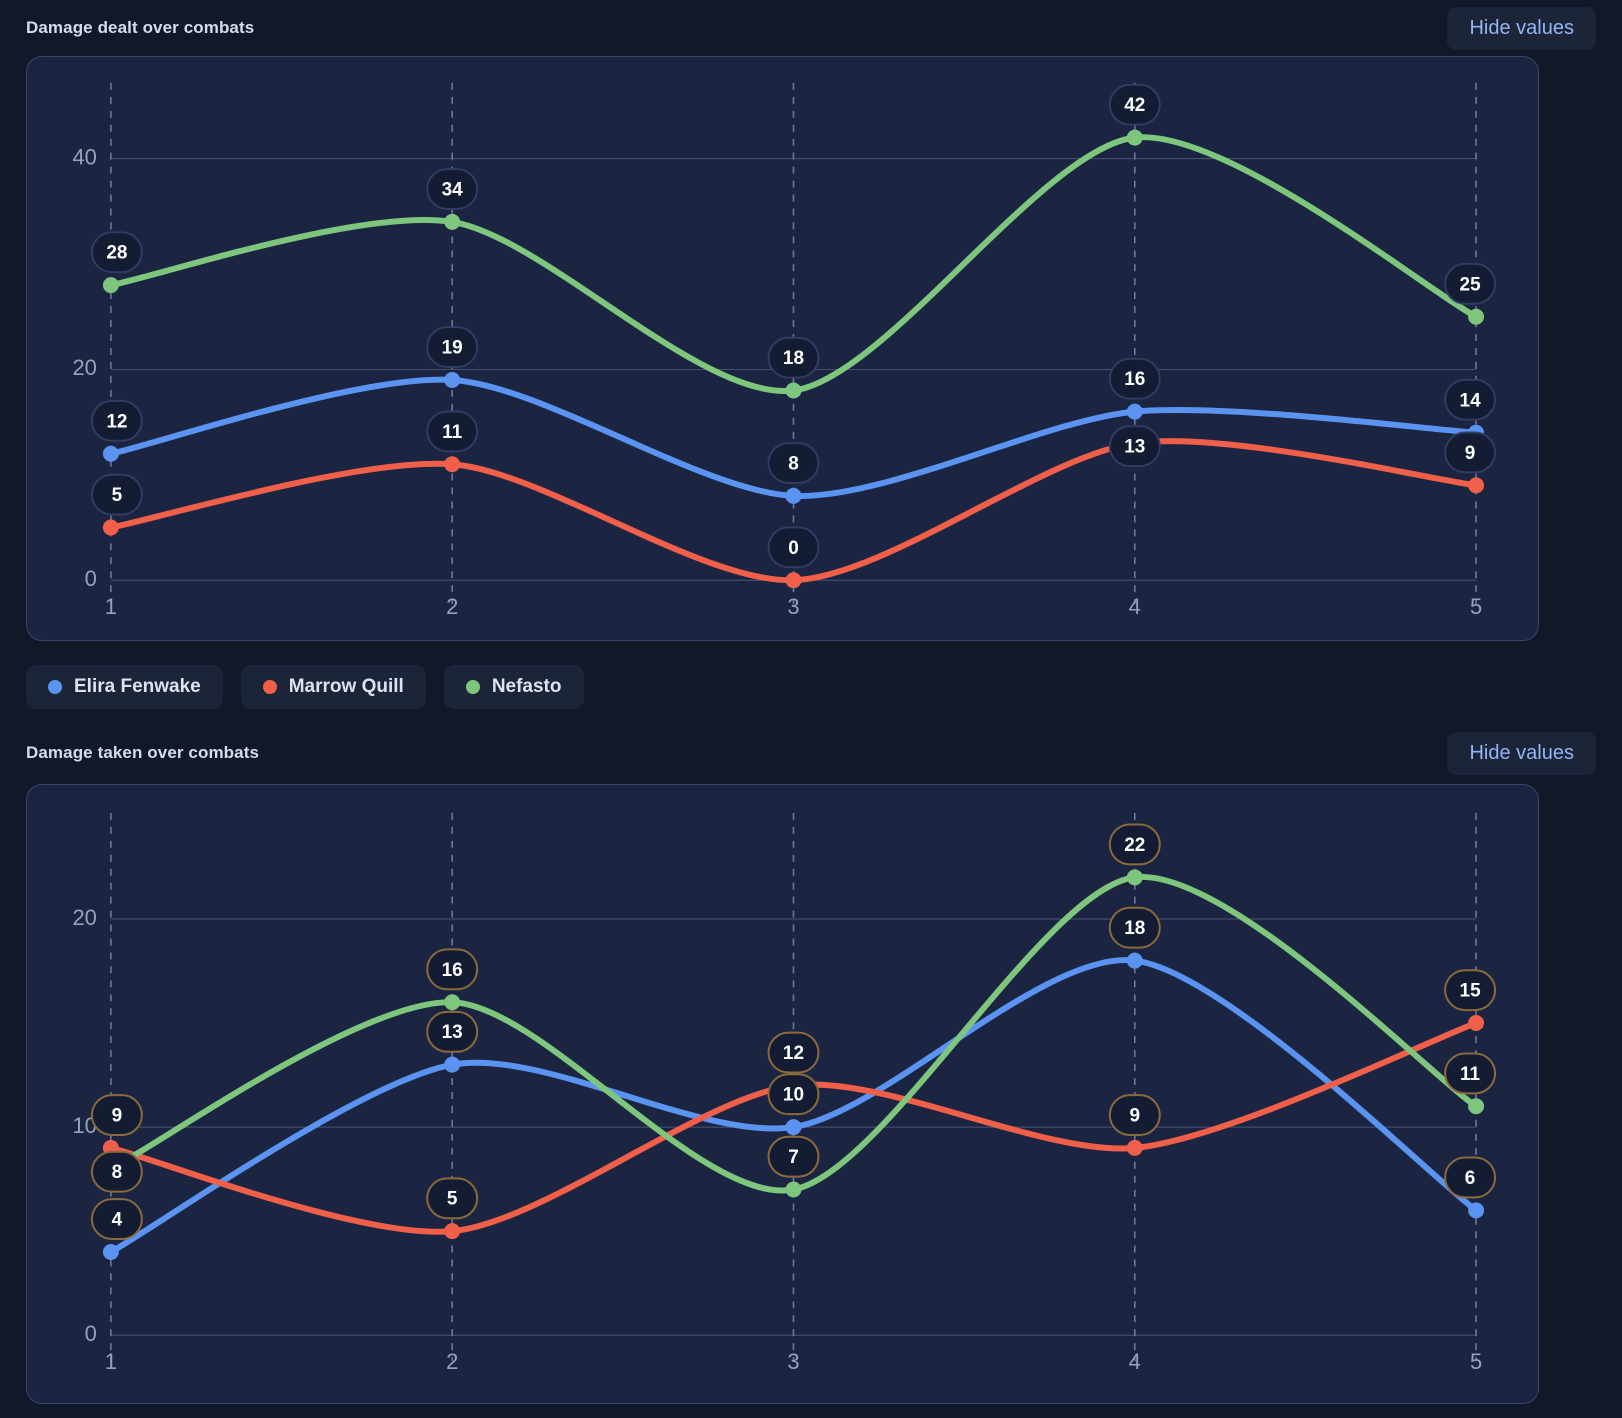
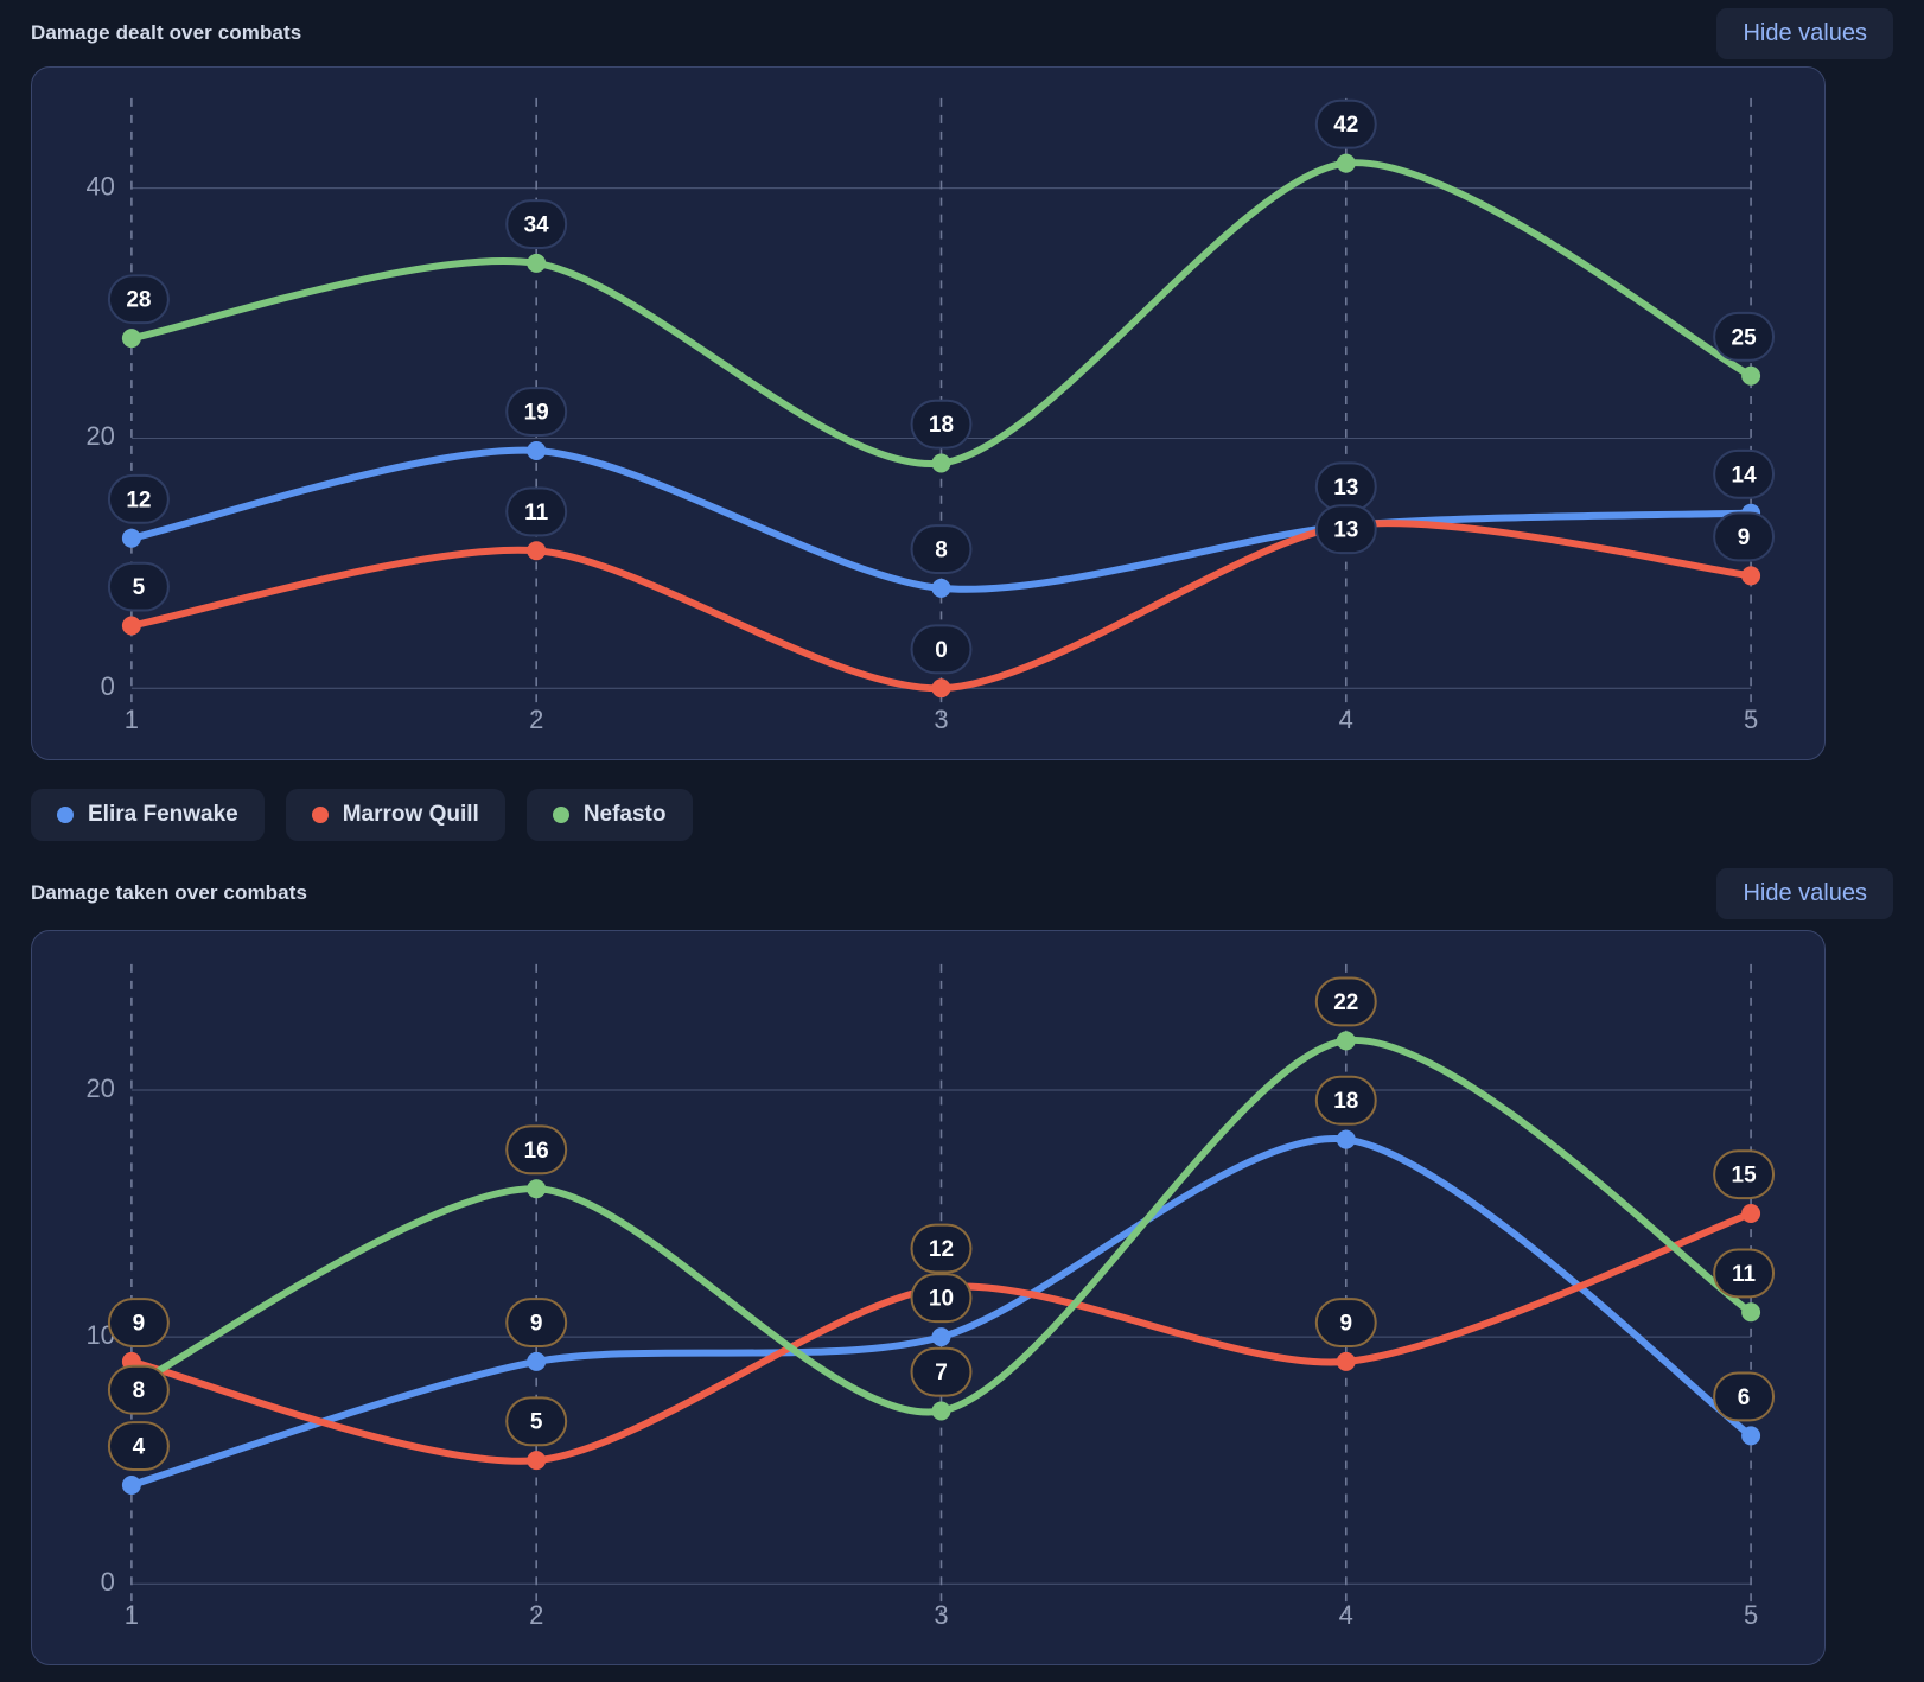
Damage dealt over combats/Elira Fenwake/4: 16 -> 13
Damage taken over combats/Elira Fenwake/2: 13 -> 9
